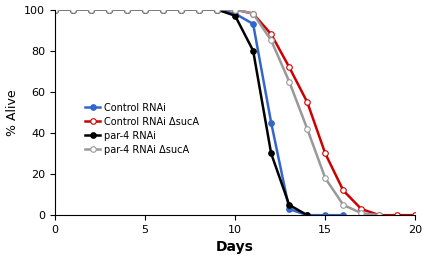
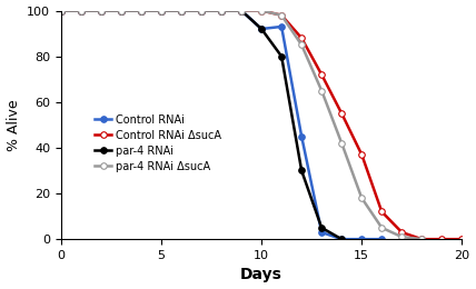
Control RNAi/10: 98 -> 92
par-4 RNAi/10: 97 -> 92
Control RNAi ΔsucA/15: 30 -> 37
